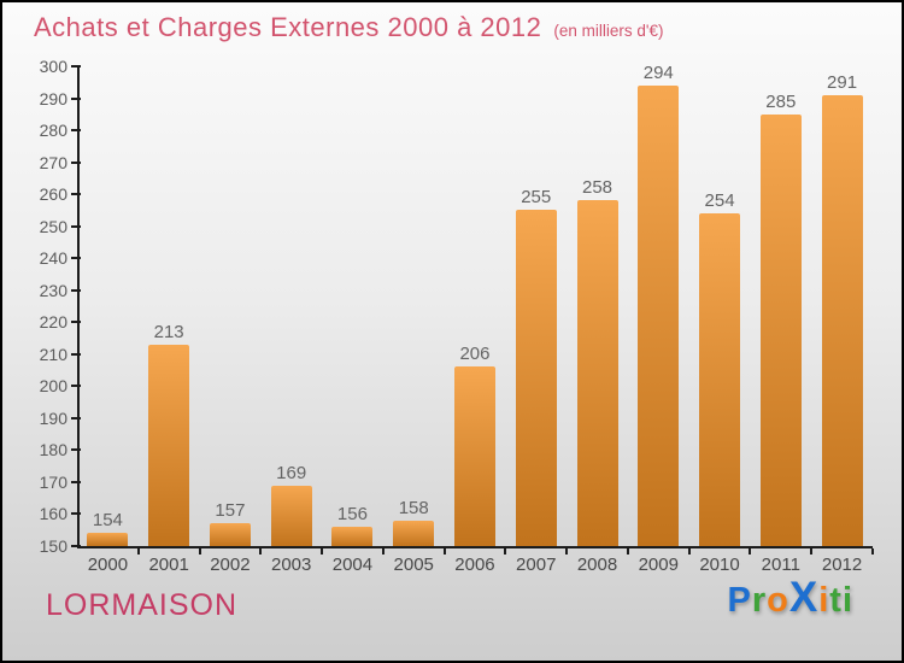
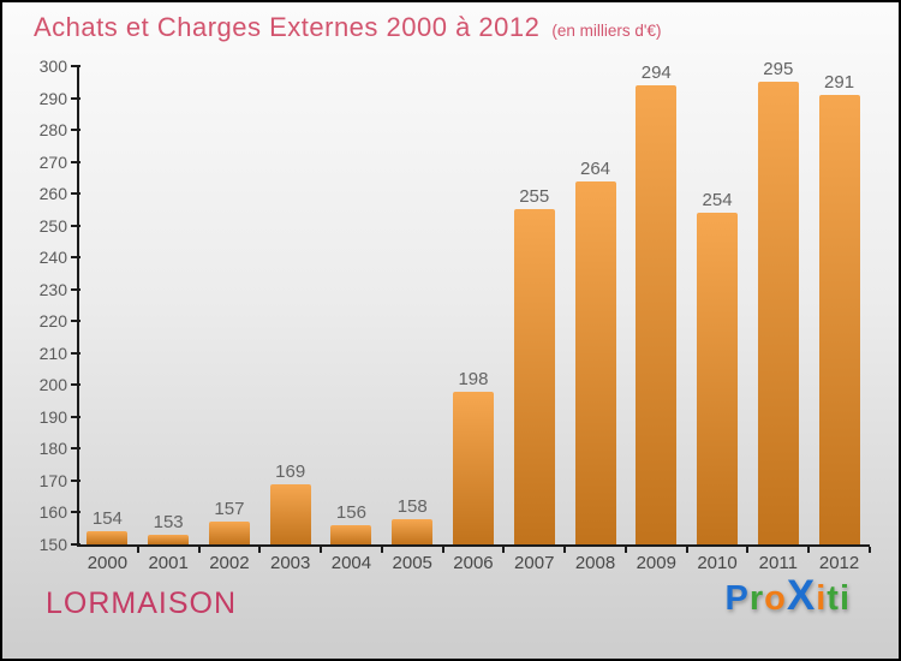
2001: 213 -> 153
2006: 206 -> 198
2008: 258 -> 264
2011: 285 -> 295
